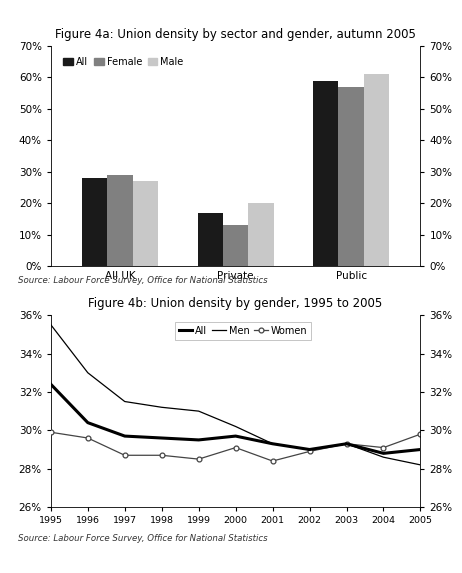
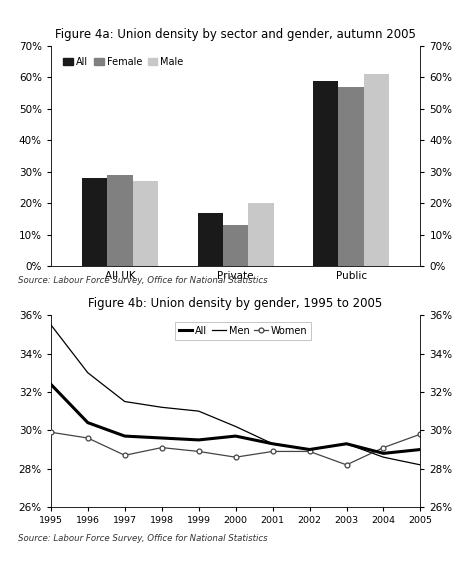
Figure 4b: Union density by gender, 1995 to 2005/Women/1998: 28.7% -> 29.1%
Figure 4b: Union density by gender, 1995 to 2005/Women/1999: 28.5% -> 28.9%
Figure 4b: Union density by gender, 1995 to 2005/Women/2000: 29.1% -> 28.6%
Figure 4b: Union density by gender, 1995 to 2005/Women/2001: 28.4% -> 28.9%
Figure 4b: Union density by gender, 1995 to 2005/Women/2003: 29.3% -> 28.2%
